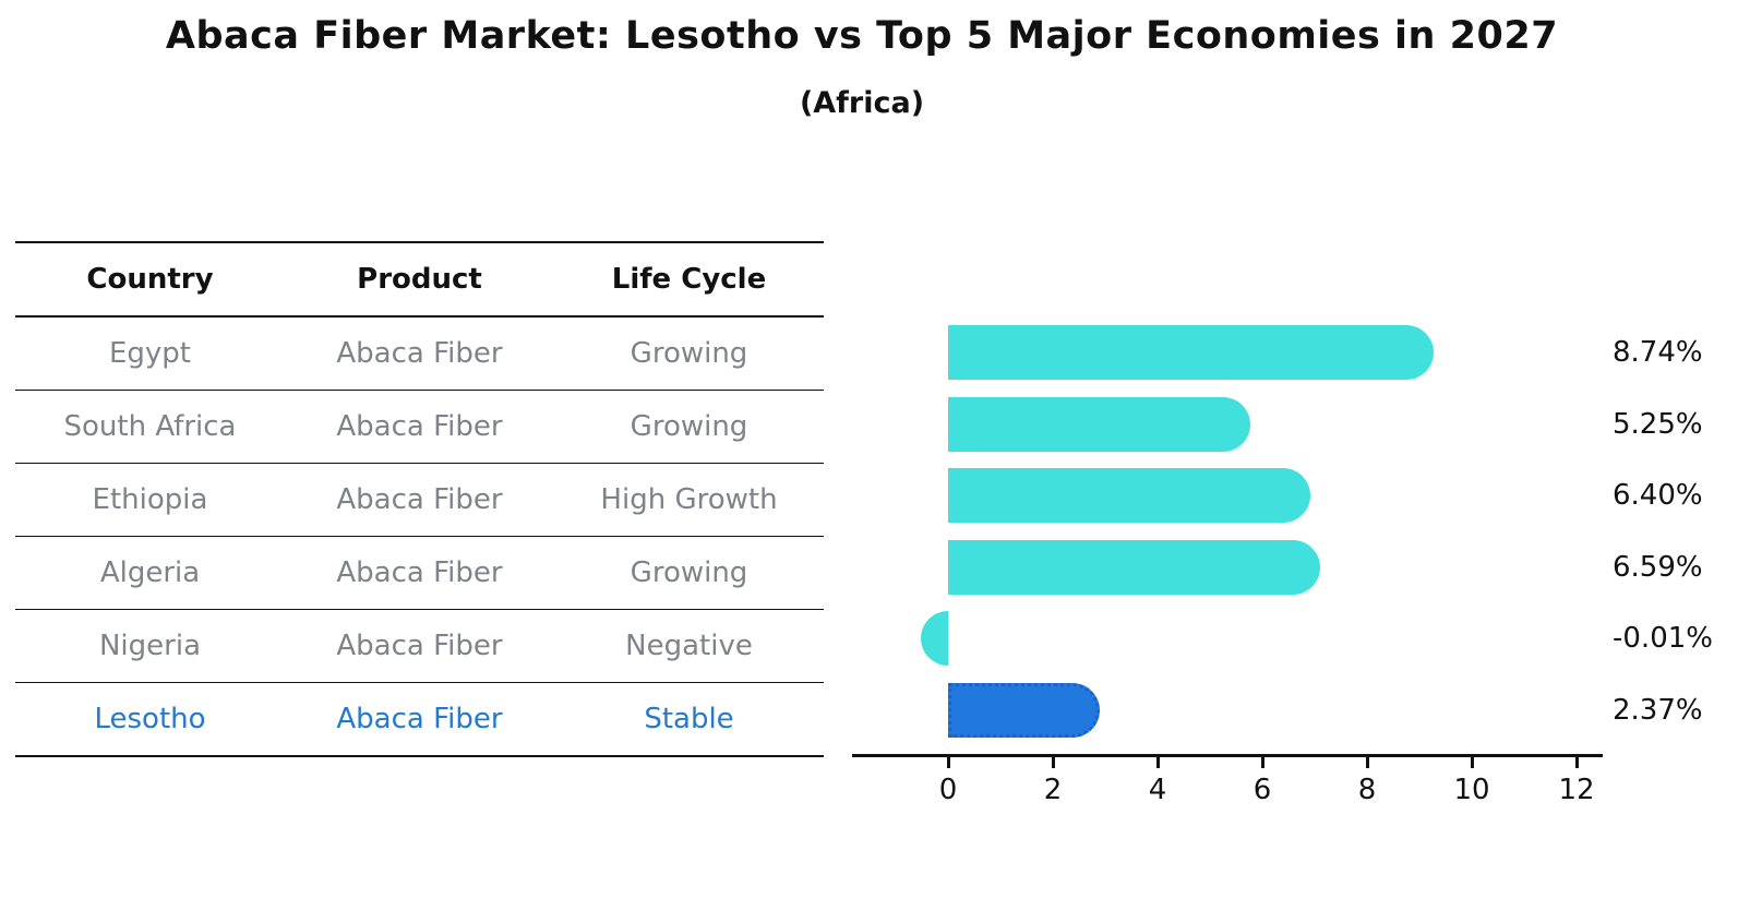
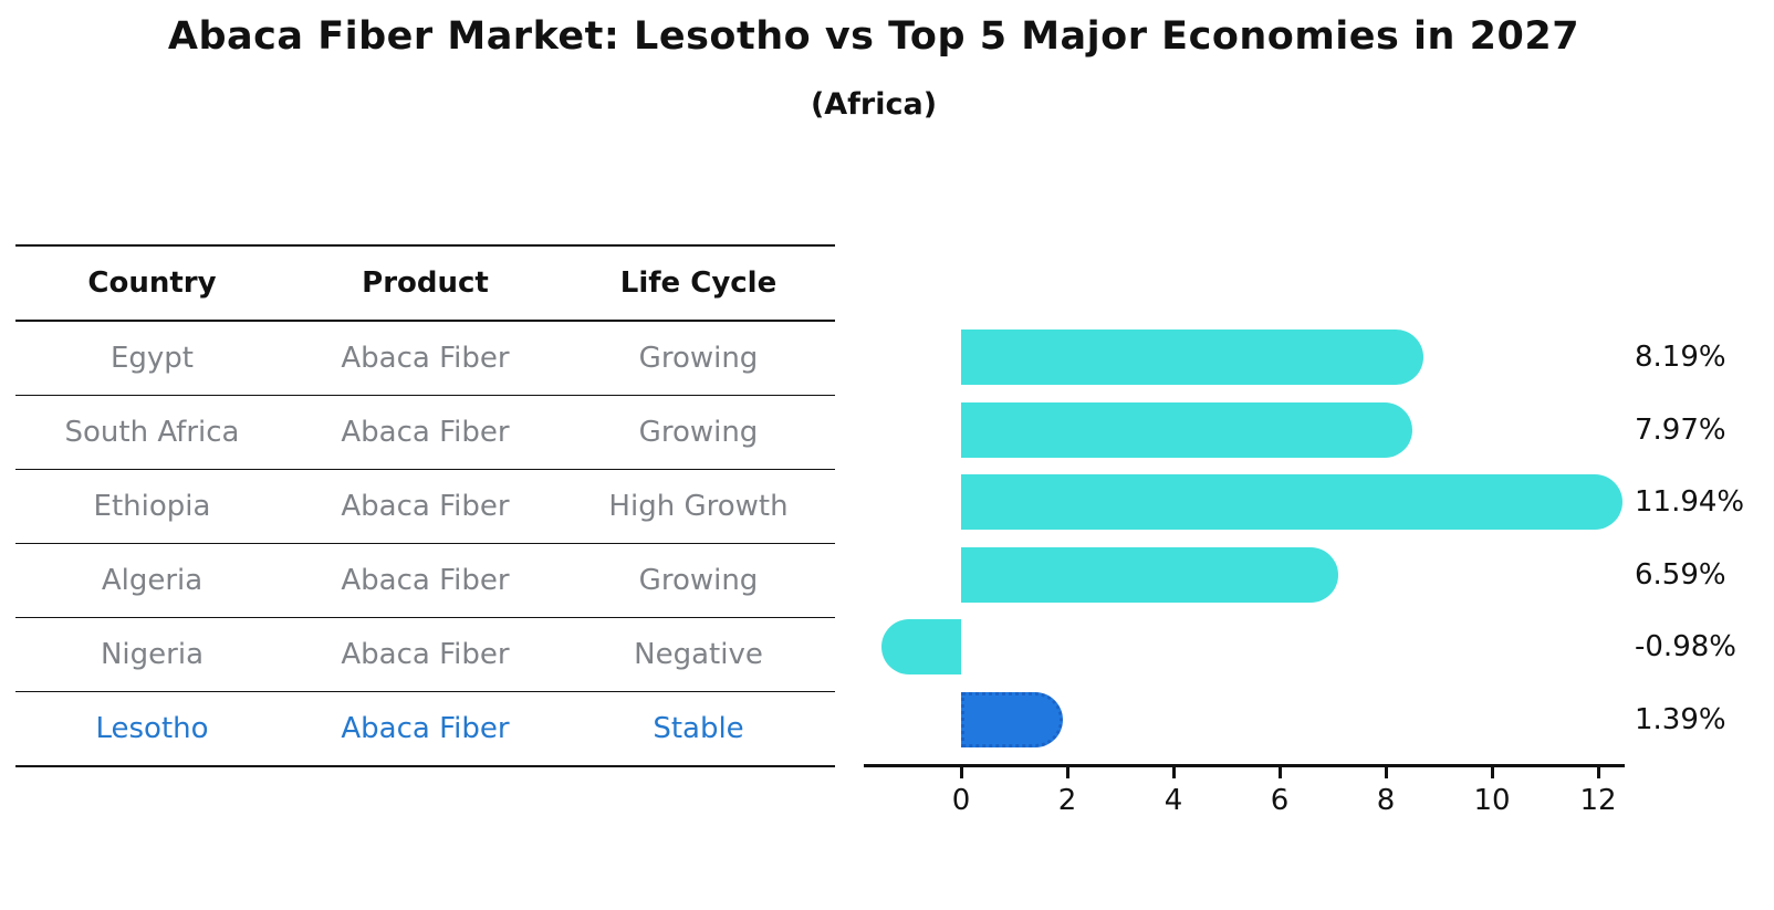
Egypt: 8.74% -> 8.19%
South Africa: 5.25% -> 7.97%
Ethiopia: 6.40% -> 11.94%
Nigeria: -0.01% -> -0.98%
Lesotho: 2.37% -> 1.39%
